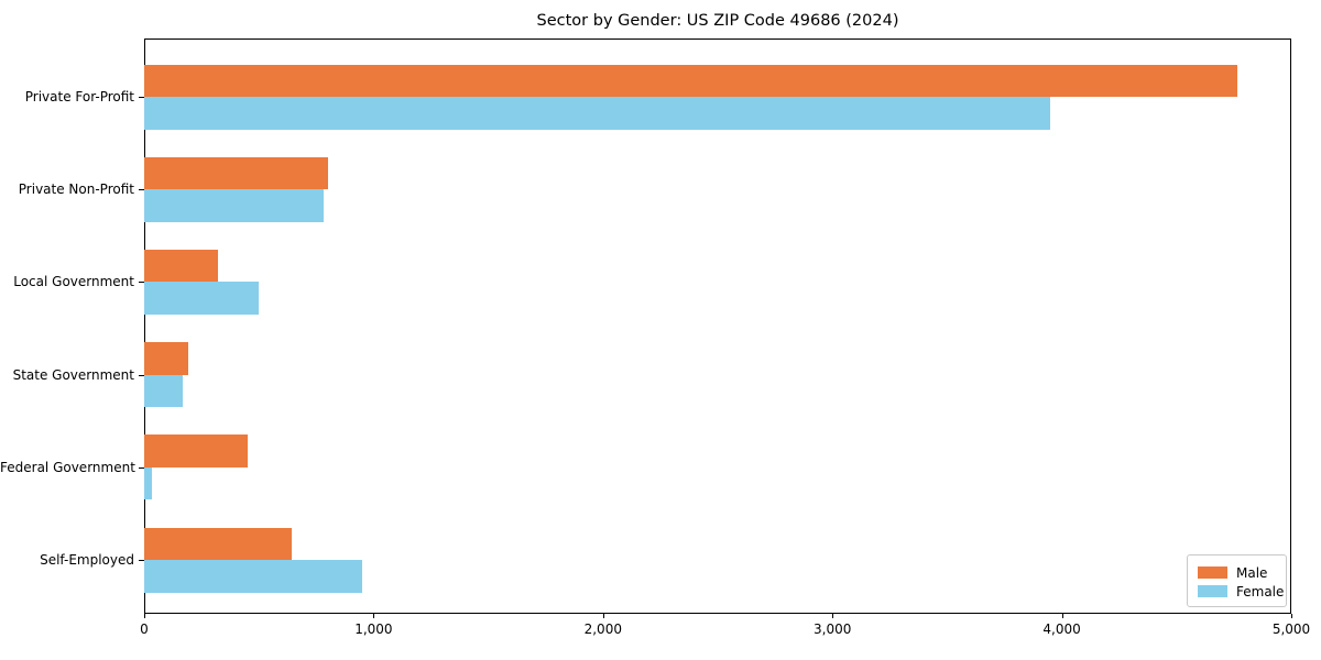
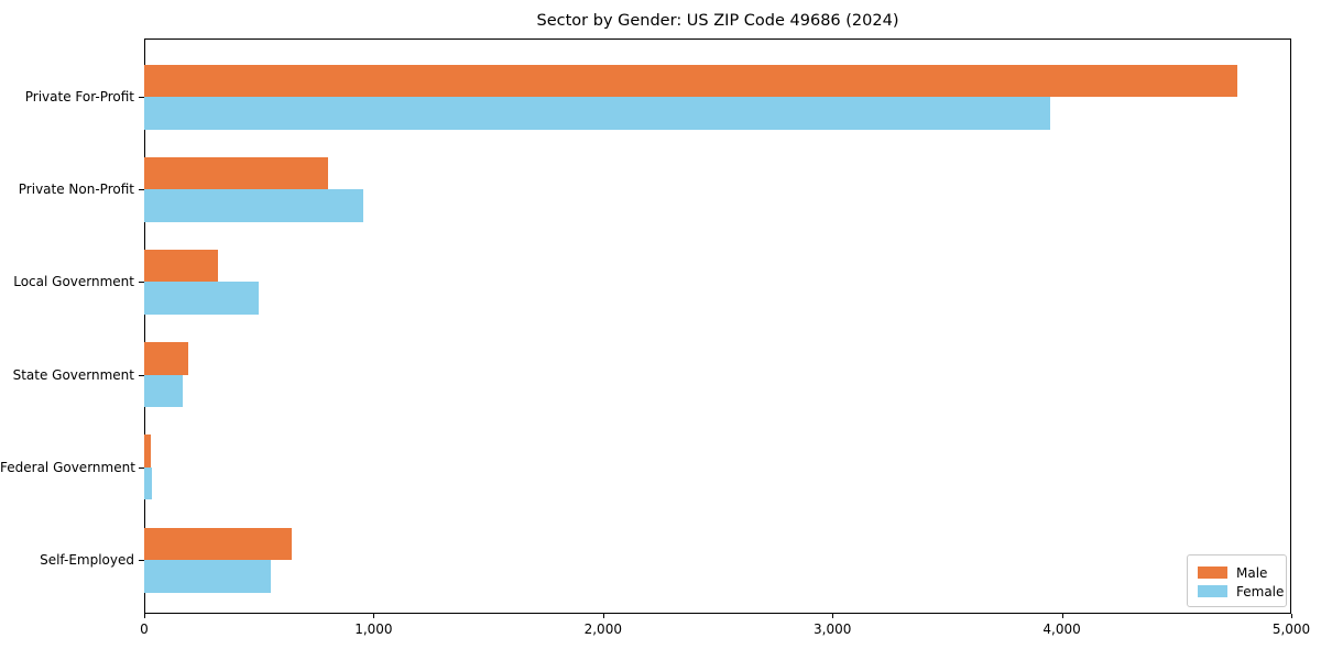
Female/Private Non-Profit: 780 -> 960
Male/Federal Government: 450 -> 30
Female/Self-Employed: 950 -> 550
